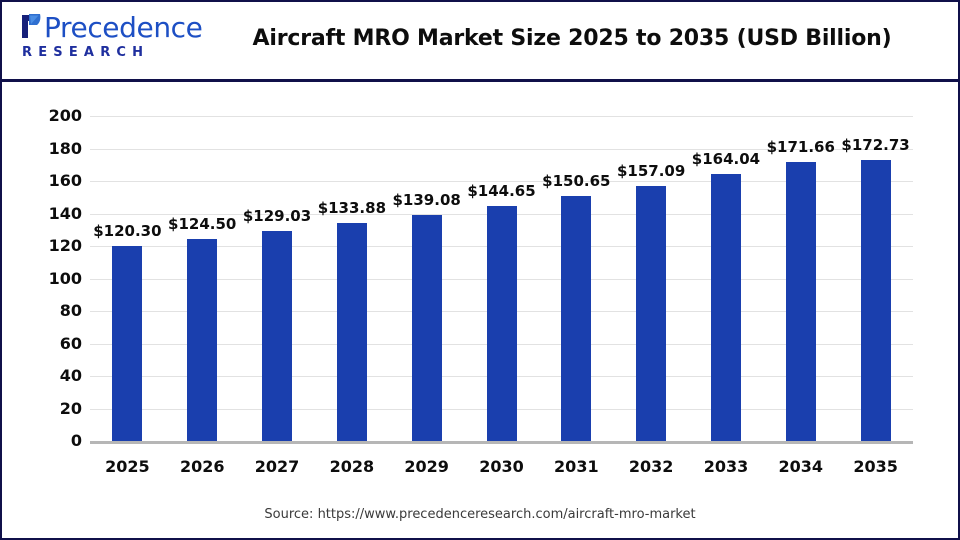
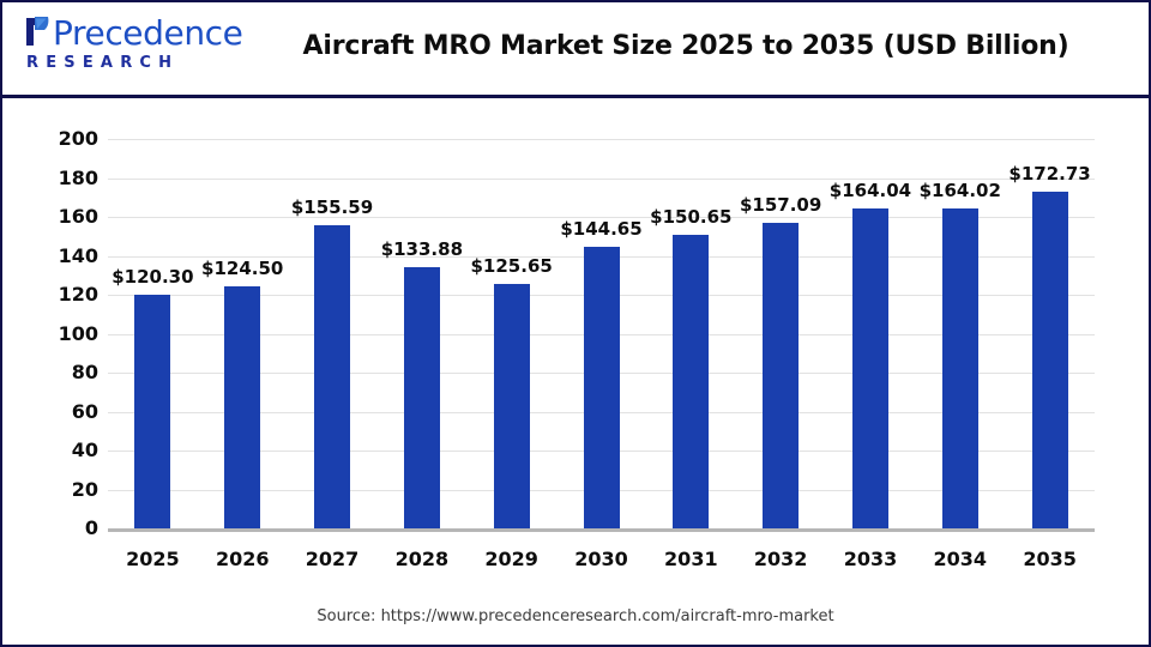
2027: $129.03 -> $155.59
2029: $139.08 -> $125.65
2034: $171.66 -> $164.02
